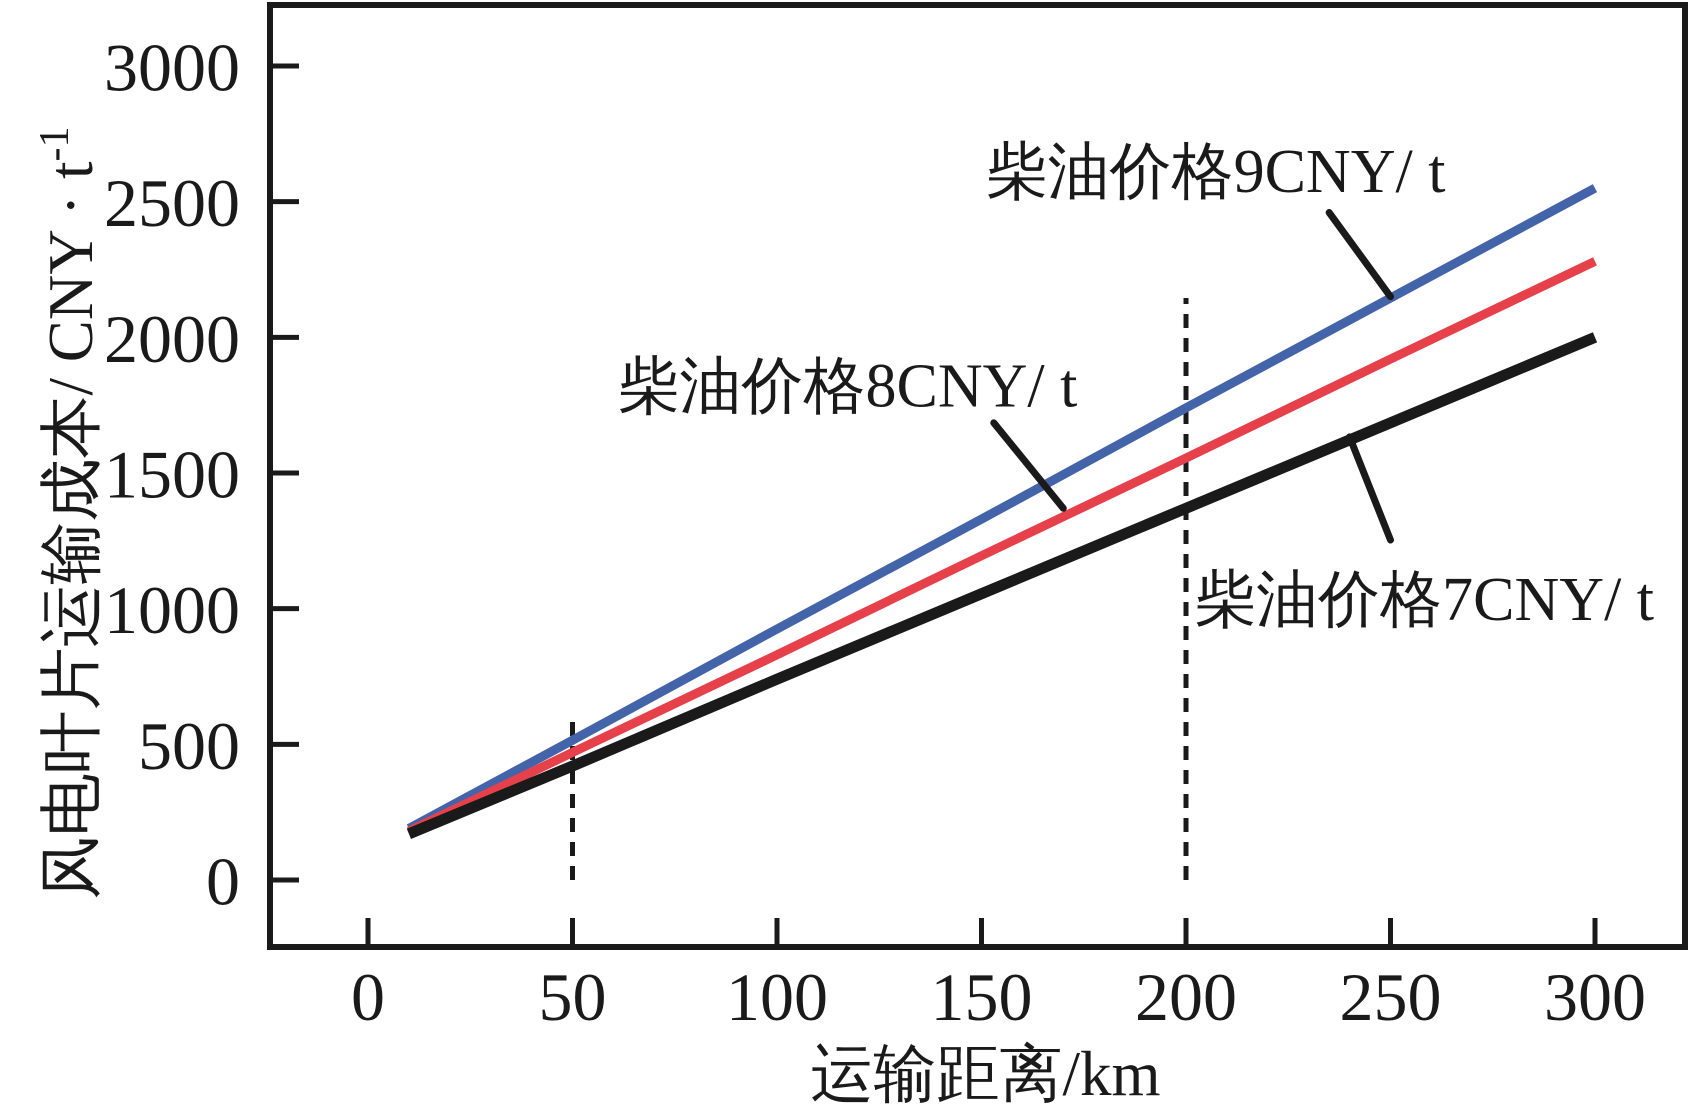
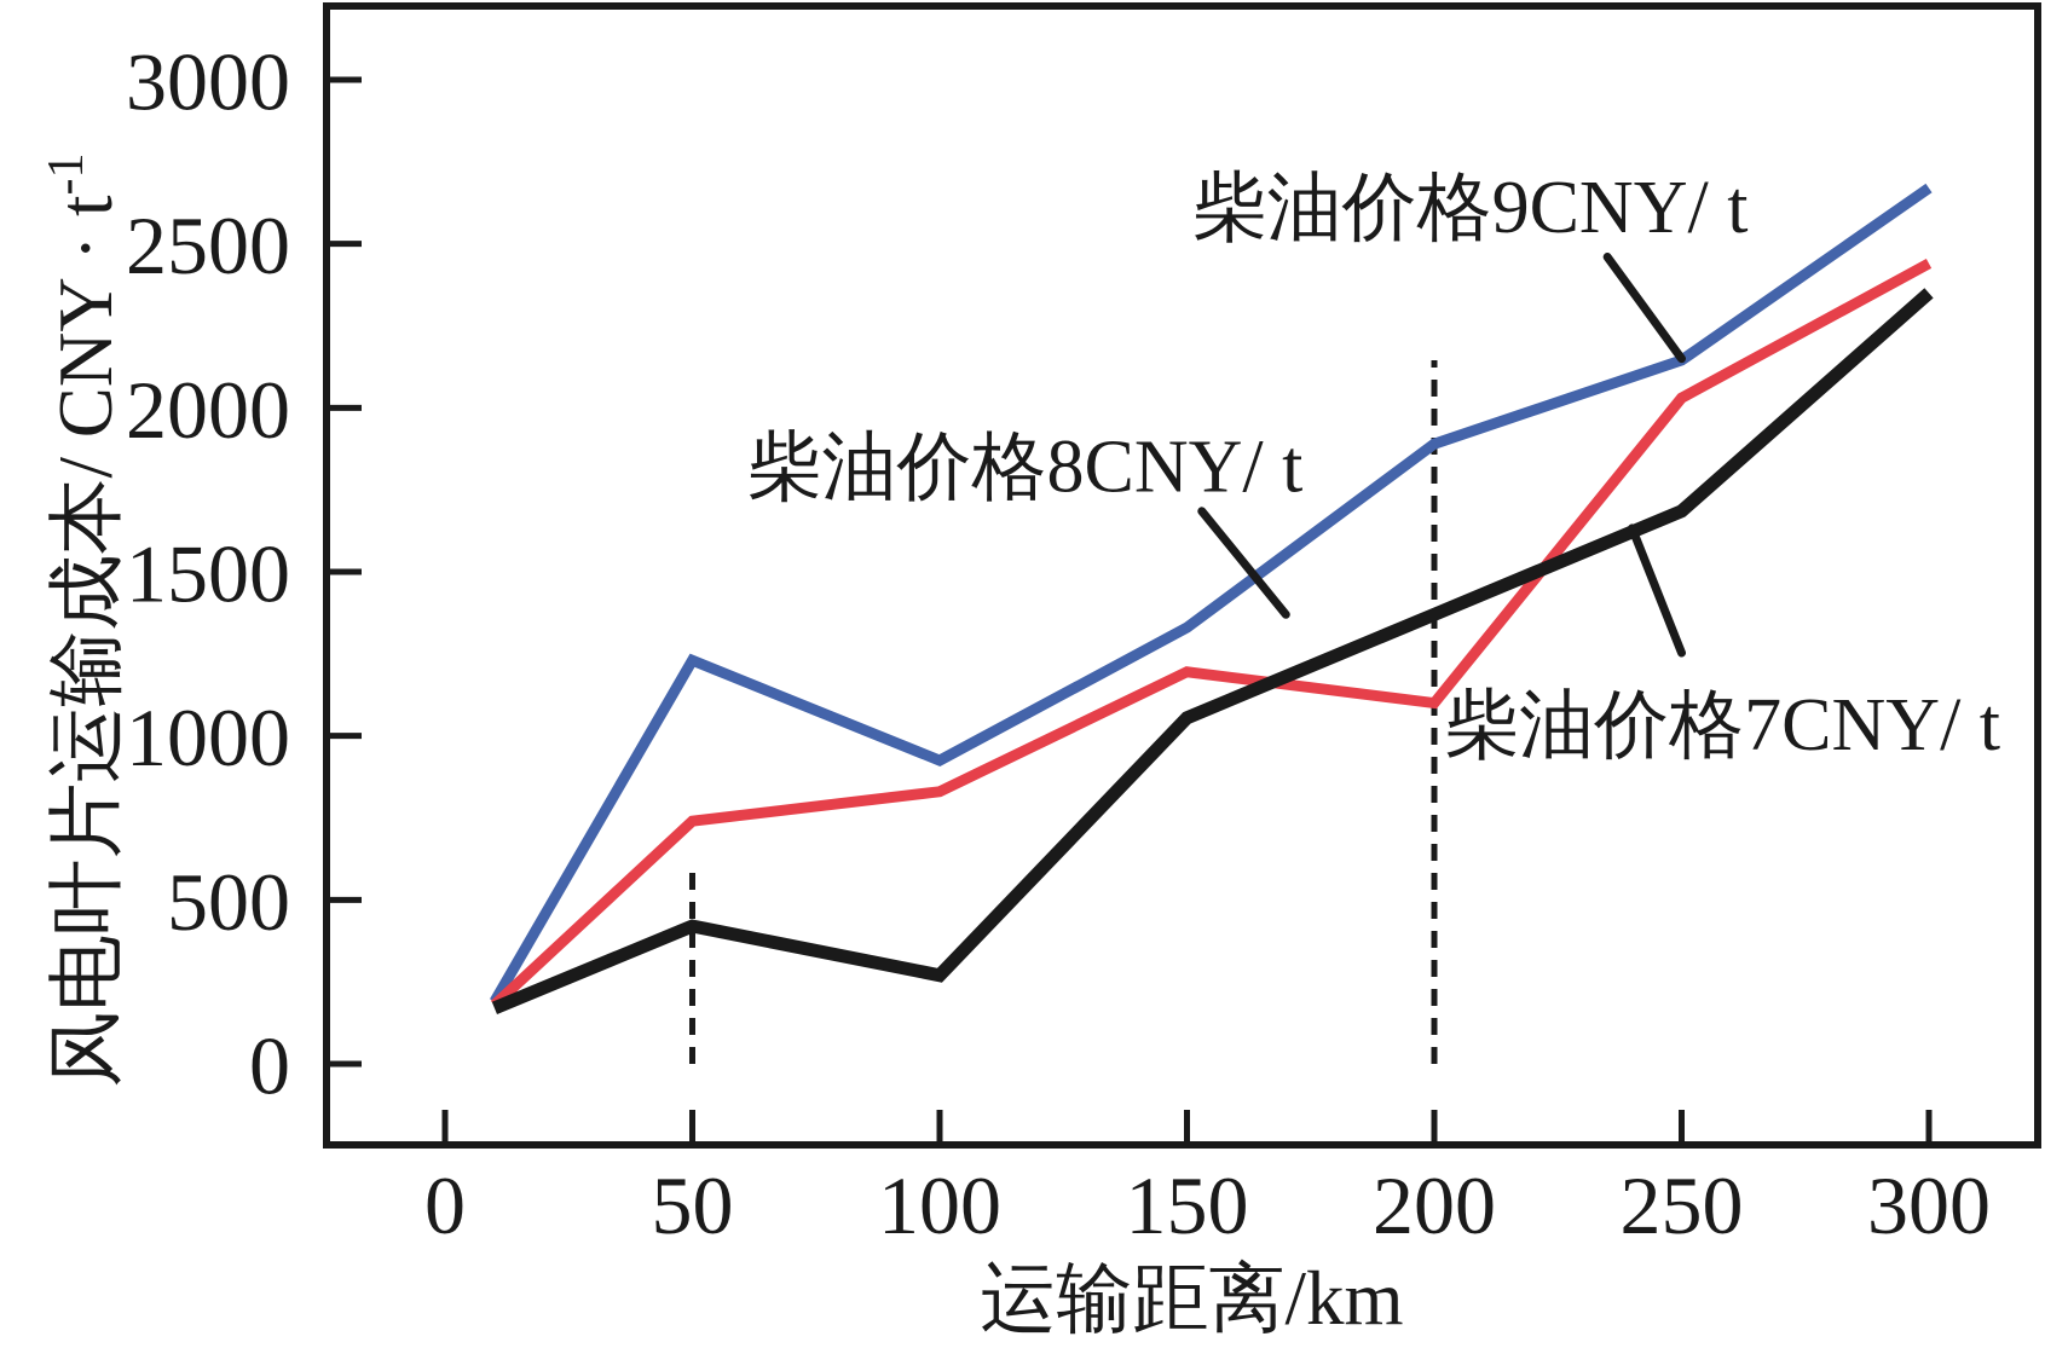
柴油价格9CNY/ t/50: 520 -> 1230
柴油价格8CNY/ t/50: 470 -> 740
柴油价格7CNY/ t/100: 740 -> 270
柴油价格9CNY/ t/200: 1740 -> 1890
柴油价格8CNY/ t/200: 1560 -> 1100
柴油价格8CNY/ t/250: 1920 -> 2030
柴油价格9CNY/ t/300: 2550 -> 2670
柴油价格8CNY/ t/300: 2280 -> 2440
柴油价格7CNY/ t/300: 2000 -> 2350
